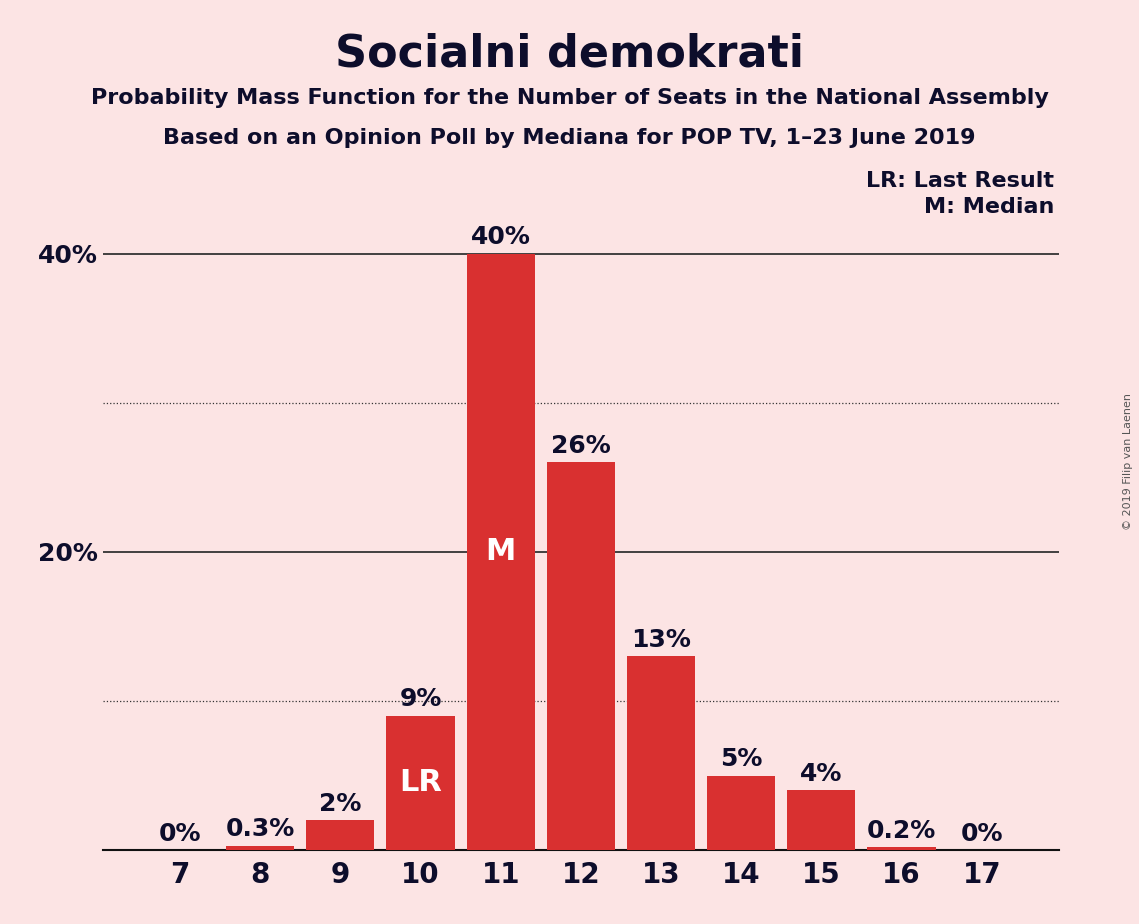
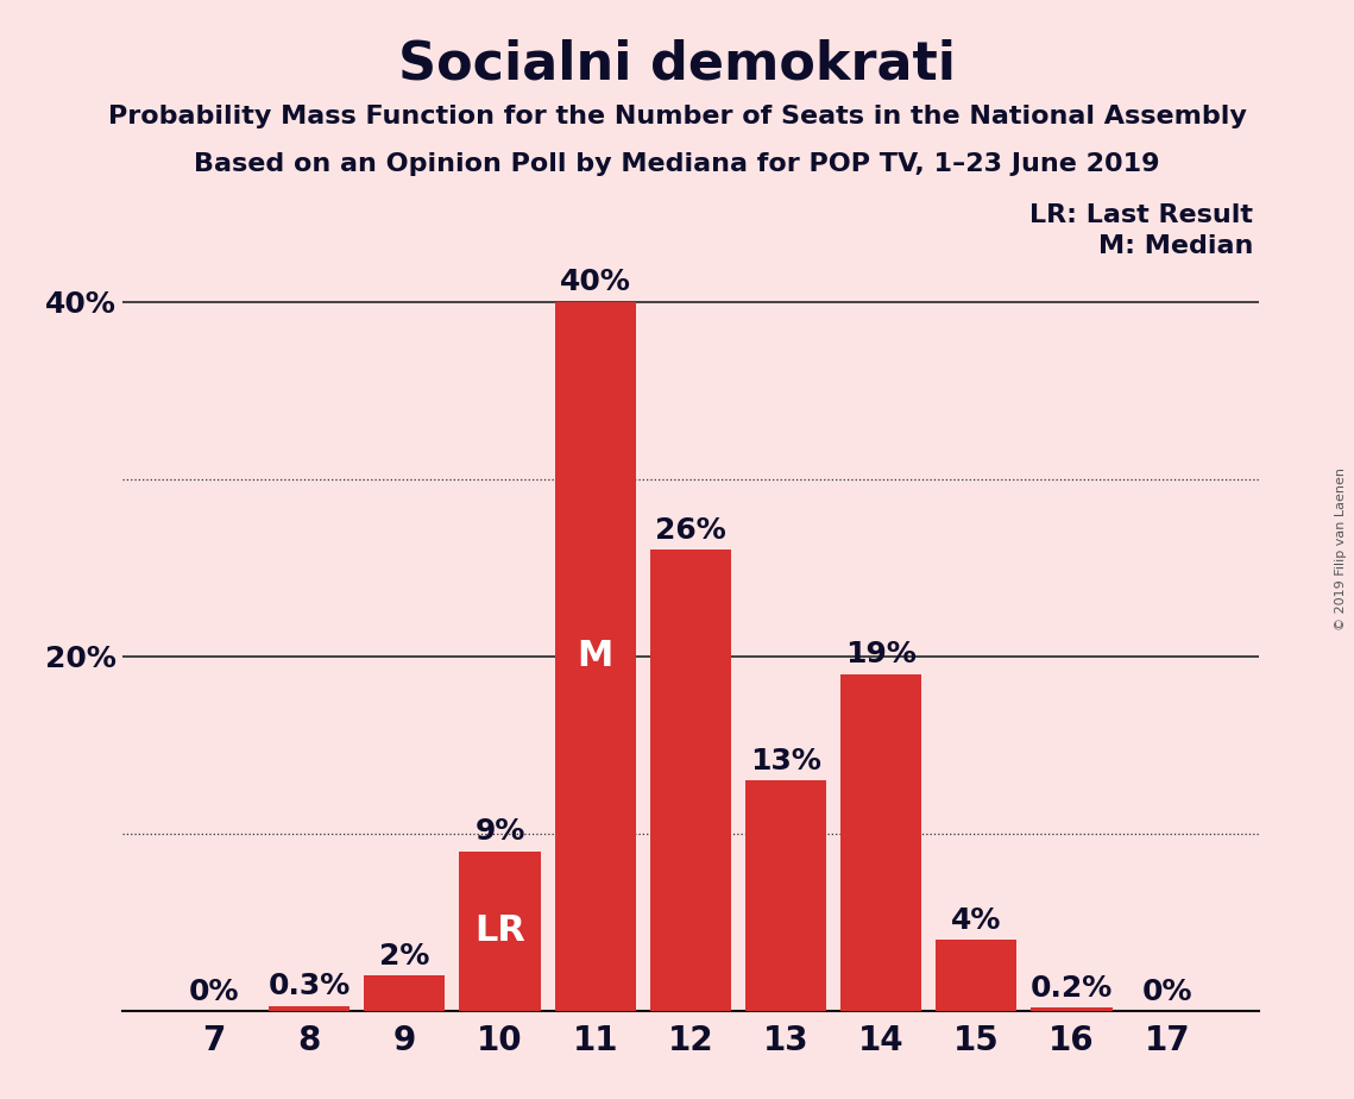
14: 5% -> 19%
